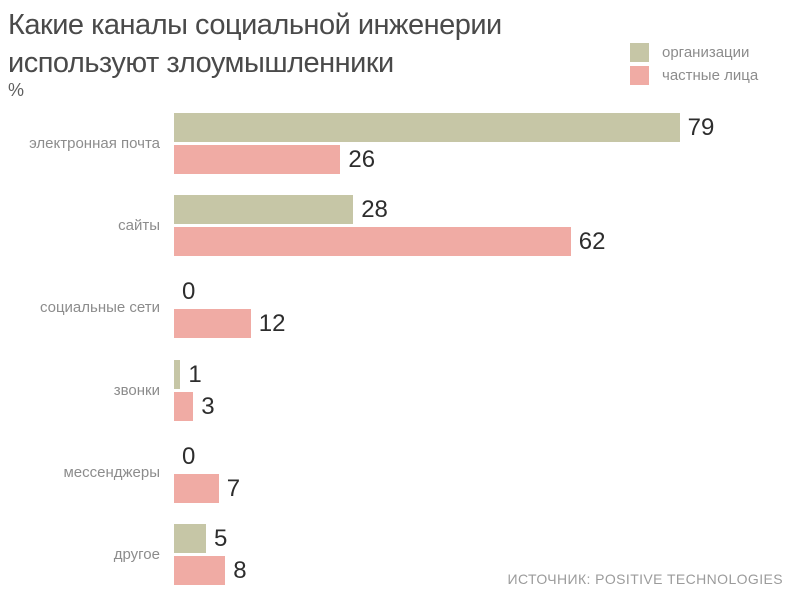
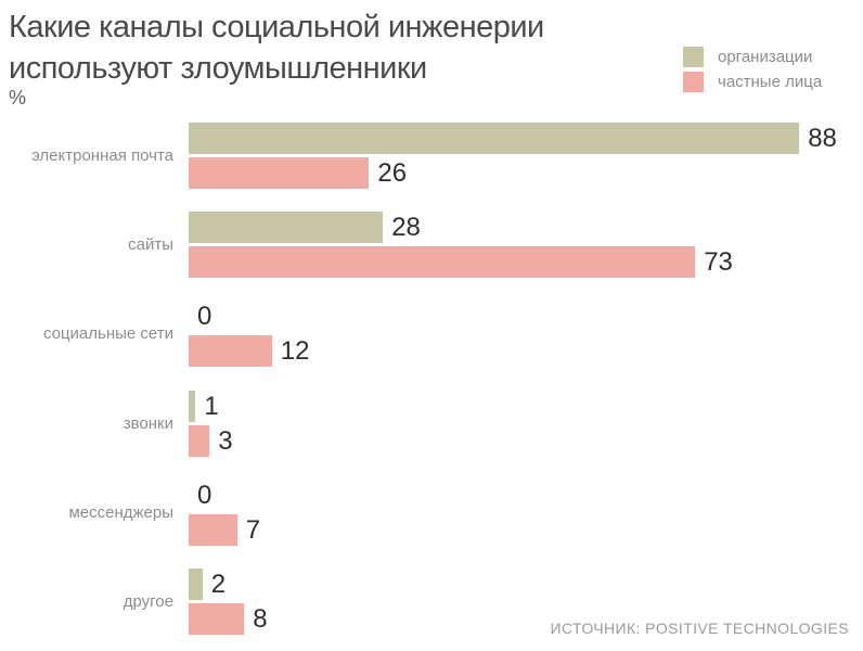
организации/электронная почта: 79 -> 88
частные лица/сайты: 62 -> 73
организации/другое: 5 -> 2
